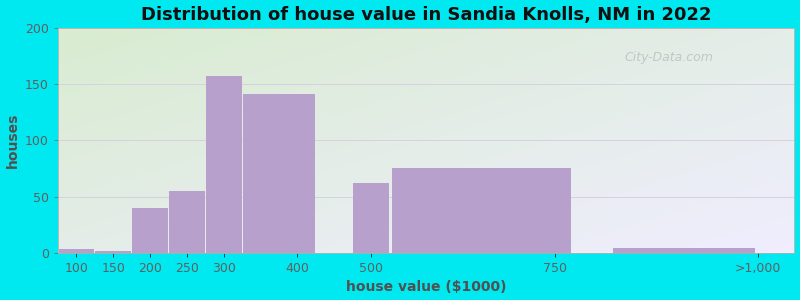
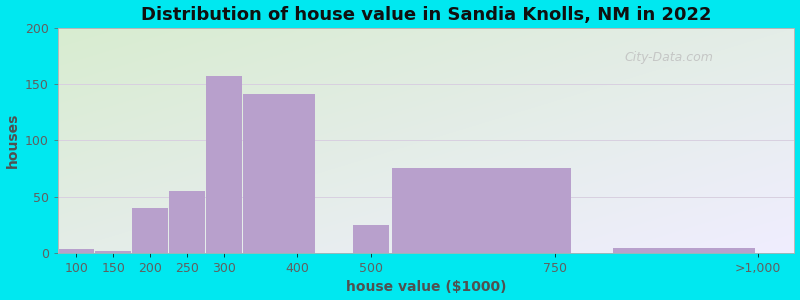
500: 62 -> 25
